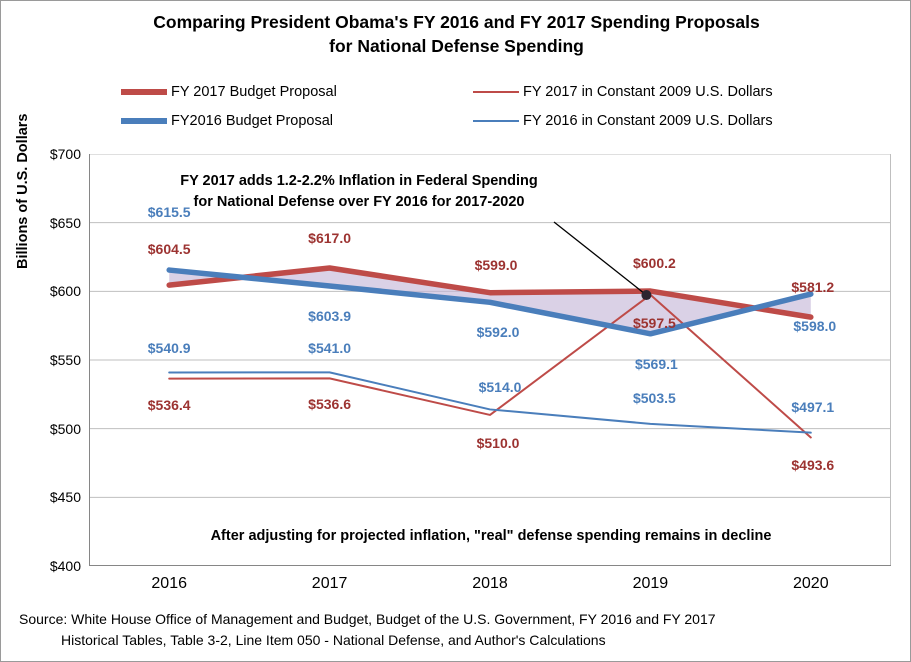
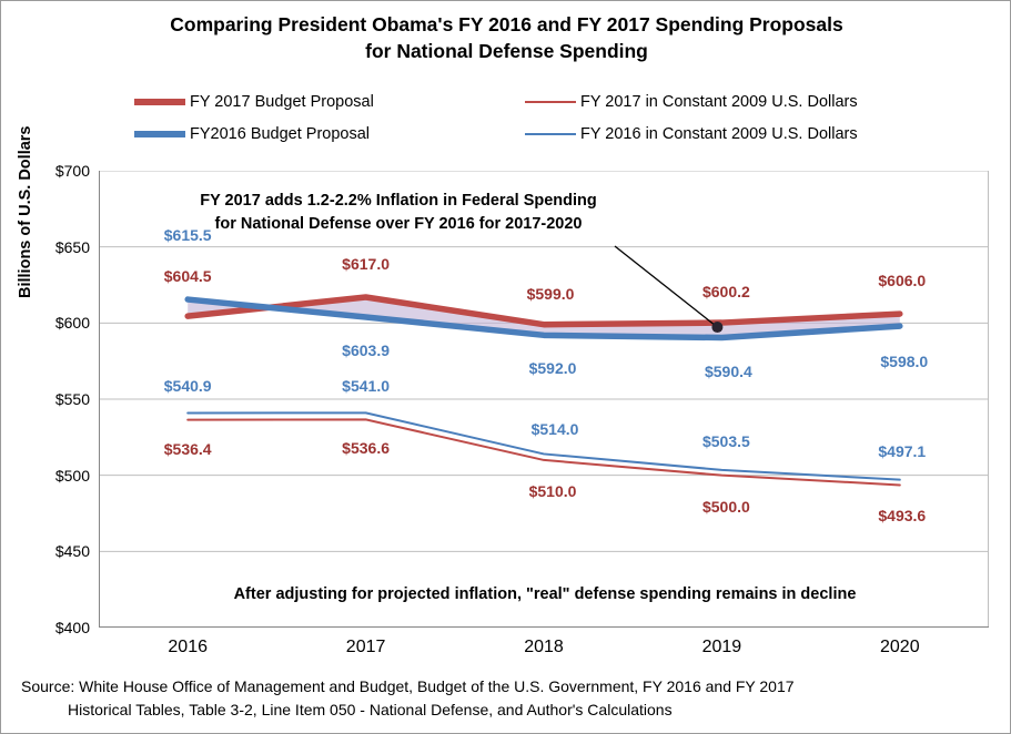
FY2016 Budget Proposal/2019: $569.1 -> $590.4
FY 2017 in Constant 2009 U.S. Dollars/2019: $597.5 -> $500.0
FY 2017 Budget Proposal/2020: $581.2 -> $606.0
